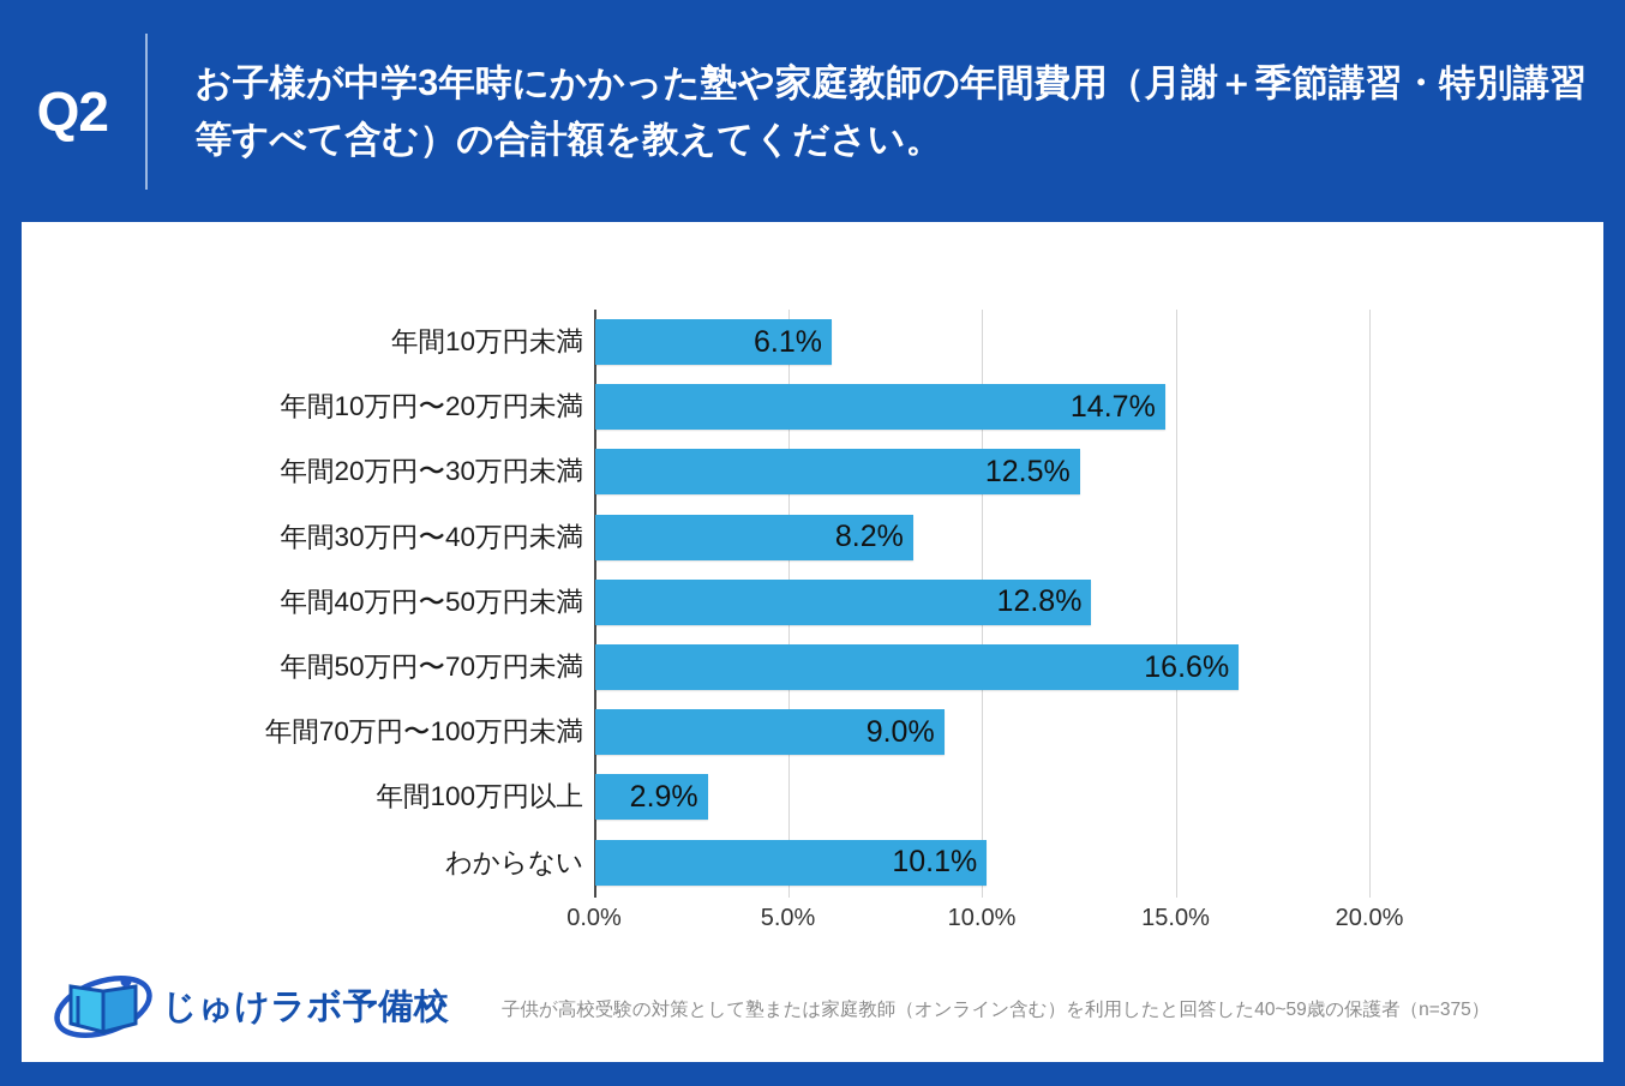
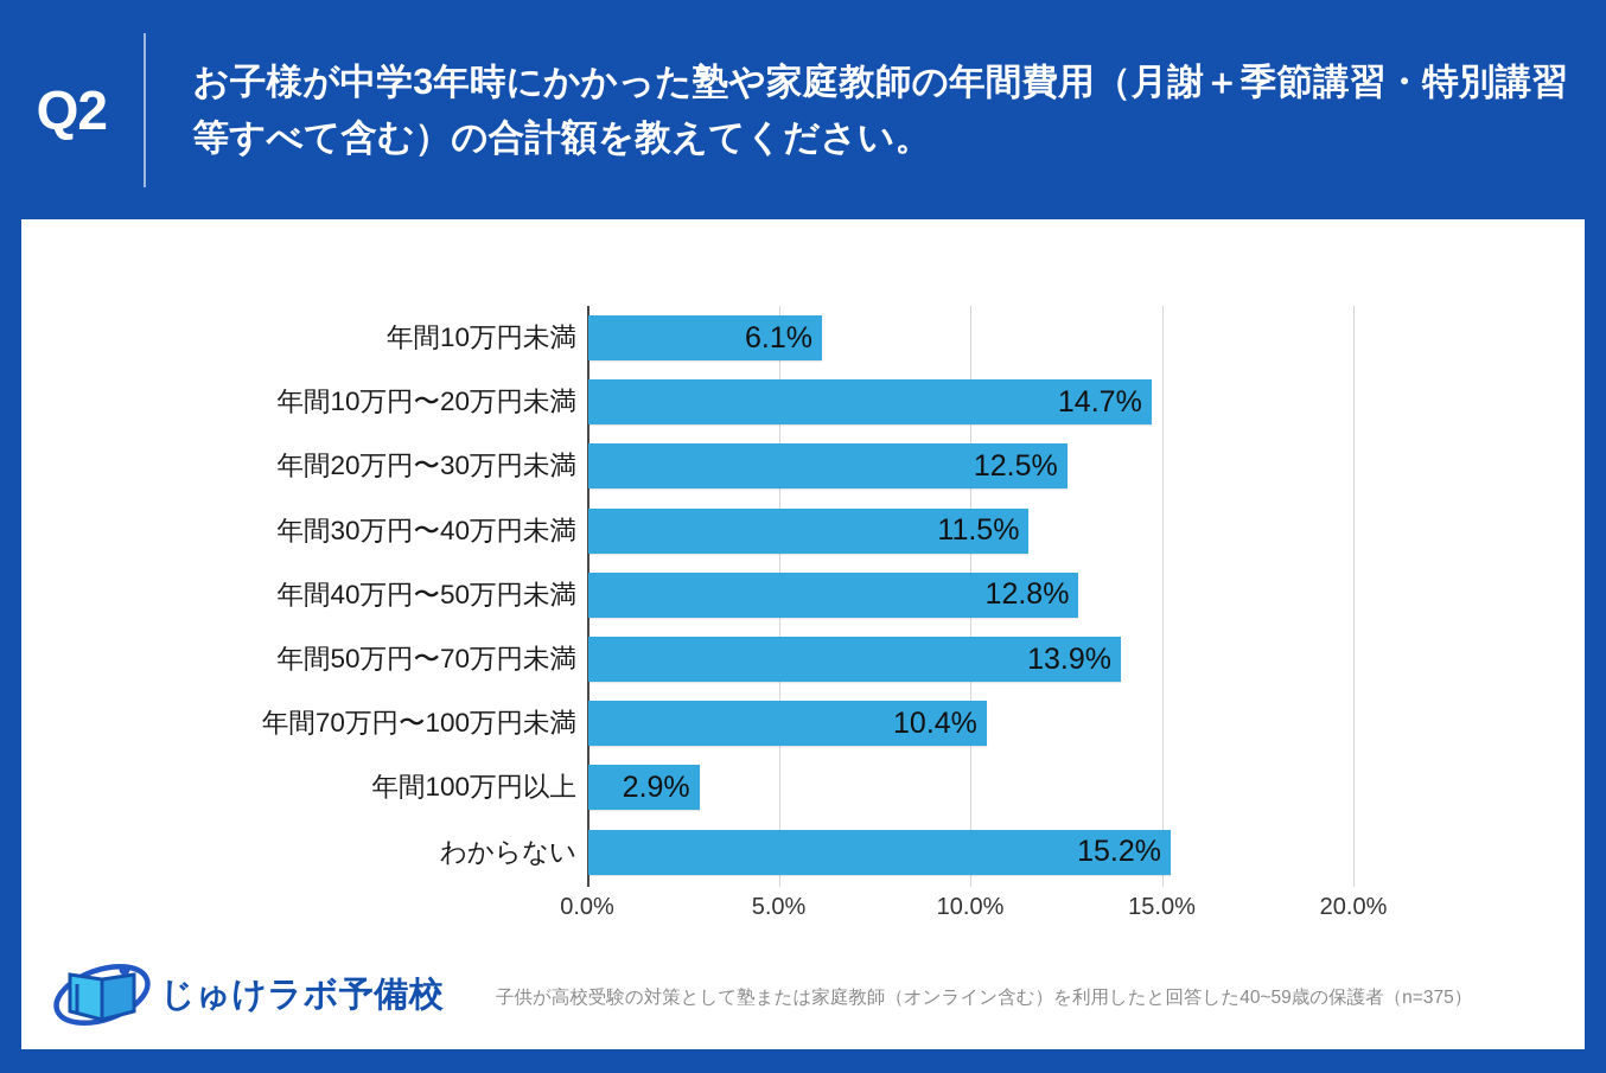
年間30万円〜40万円未満: 8.2% -> 11.5%
年間50万円〜70万円未満: 16.6% -> 13.9%
年間70万円〜100万円未満: 9.0% -> 10.4%
わからない: 10.1% -> 15.2%
